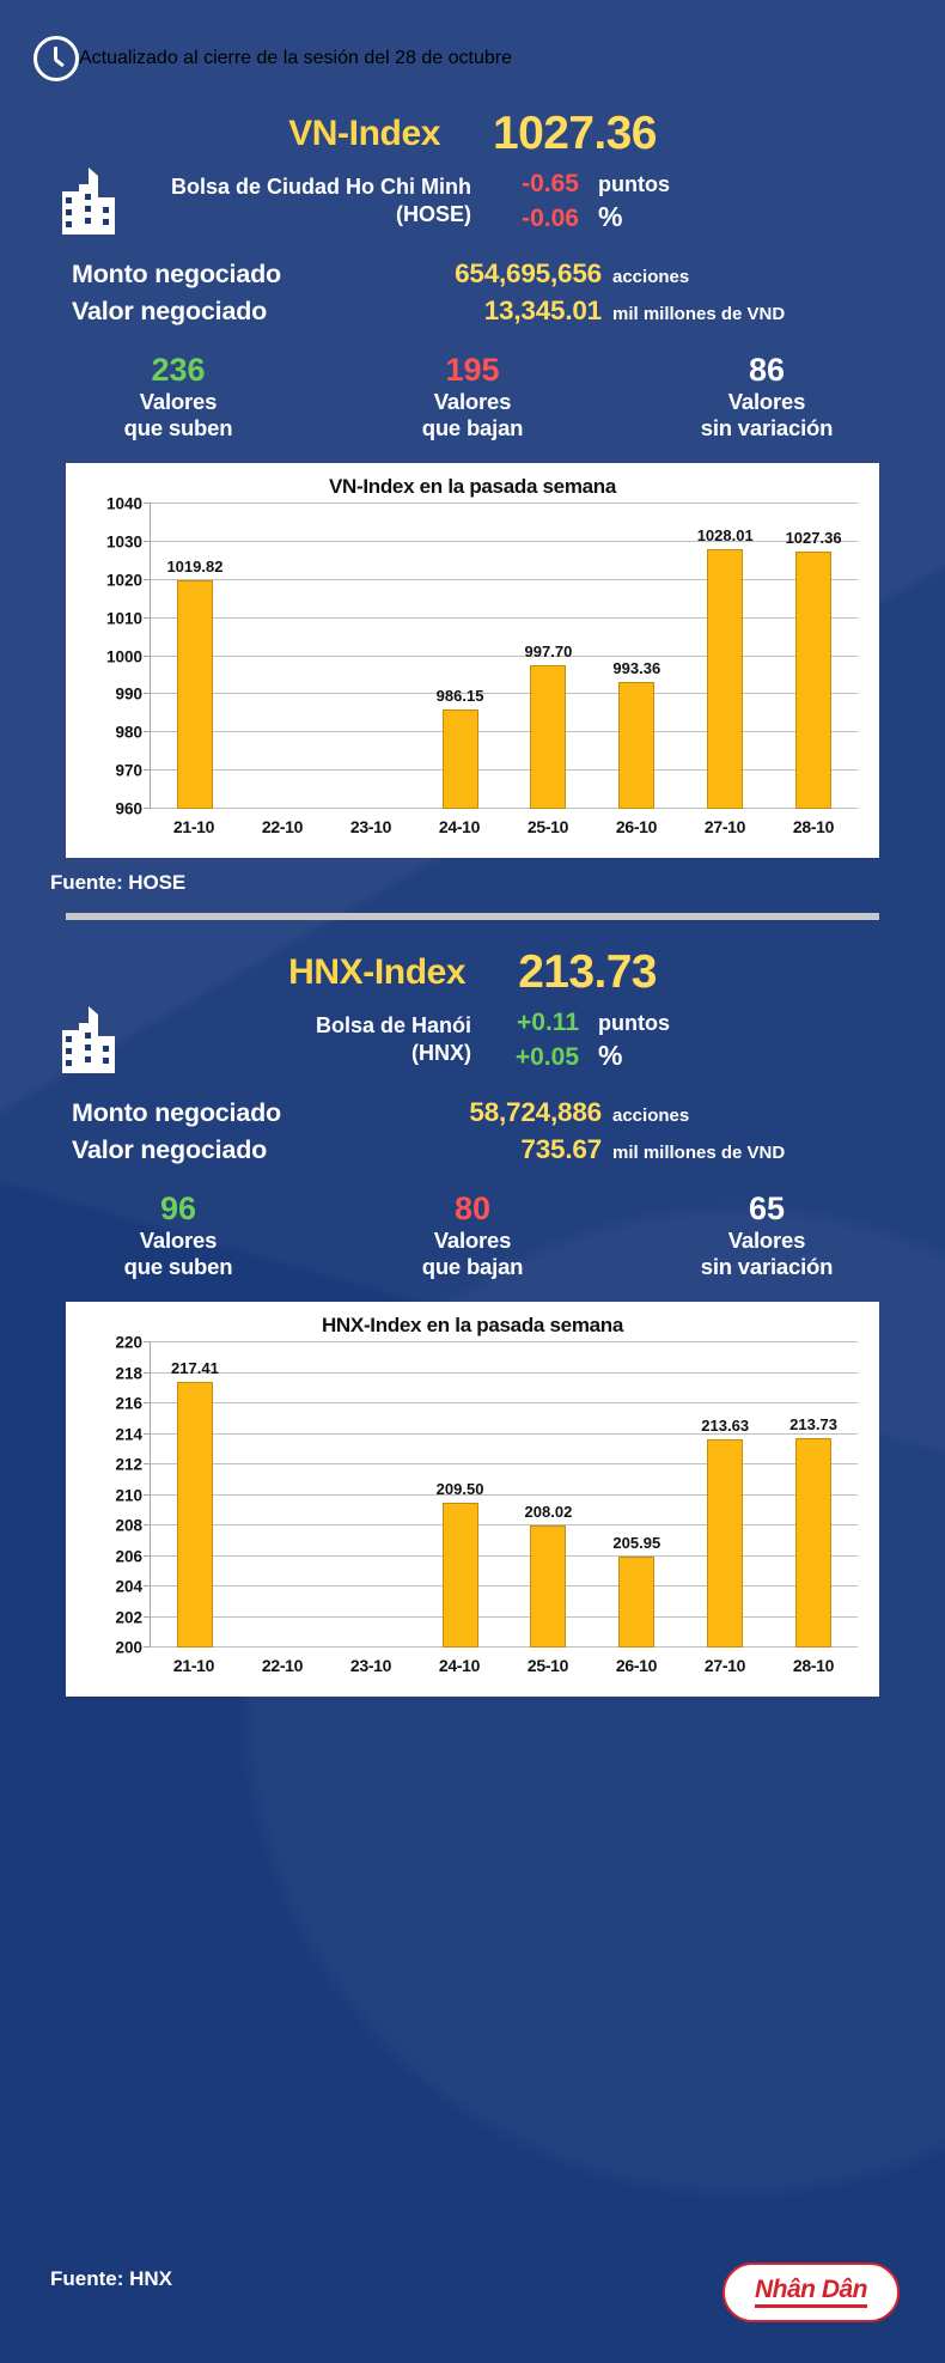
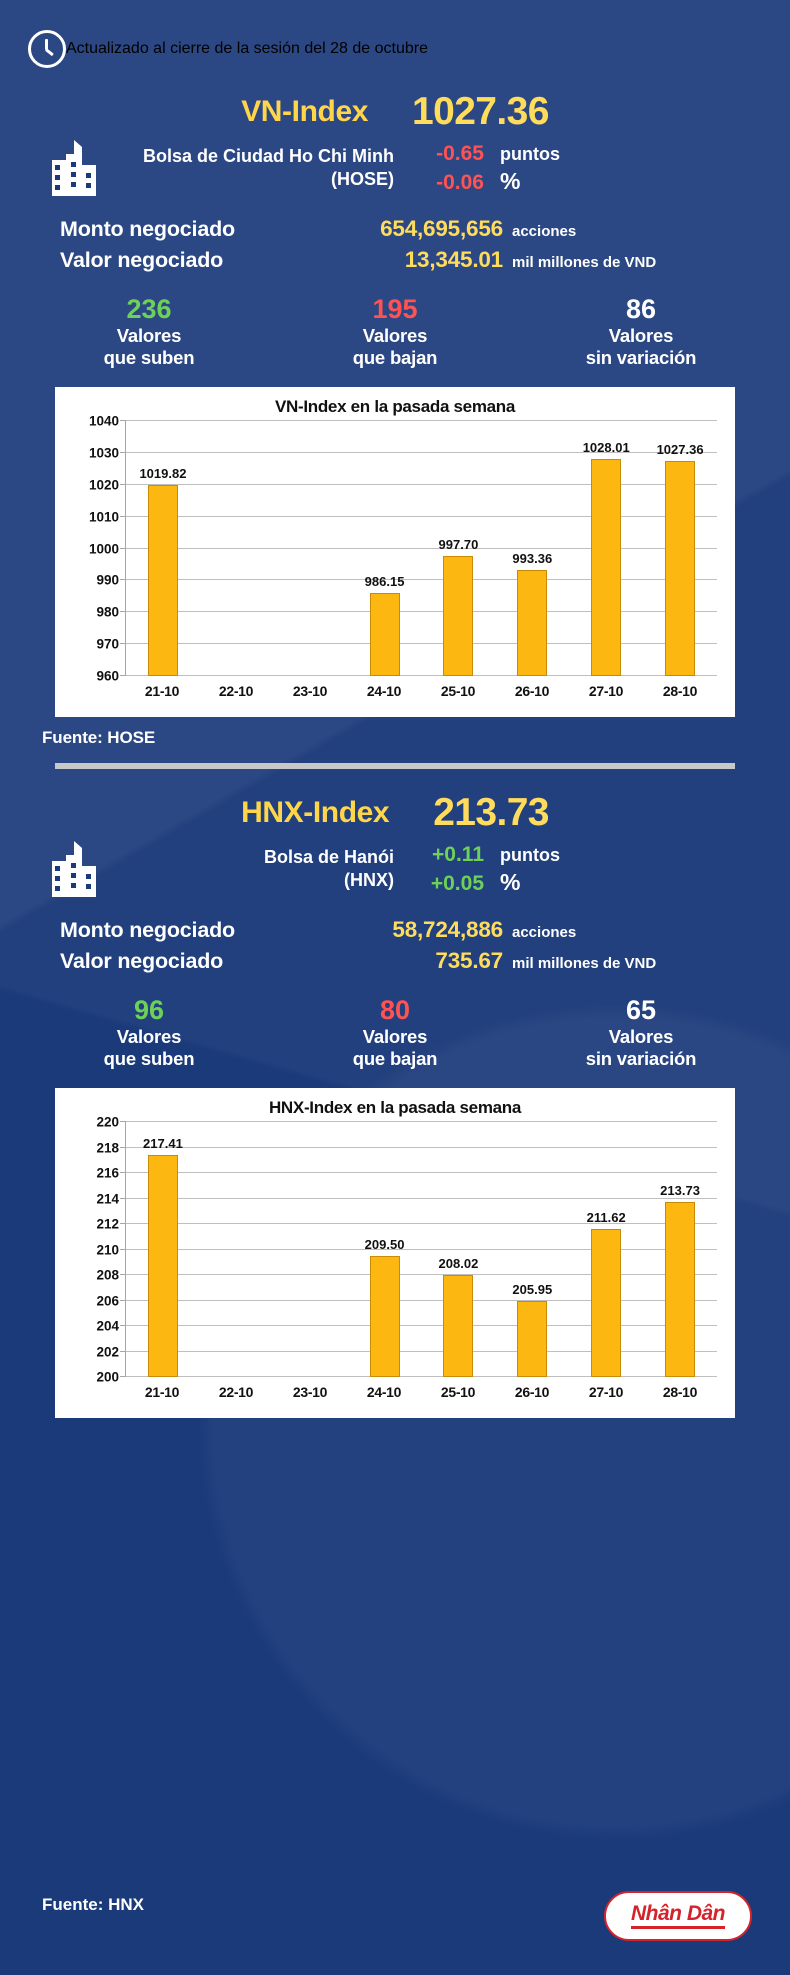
HNX-Index en la pasada semana/27-10: 213.63 -> 211.62
